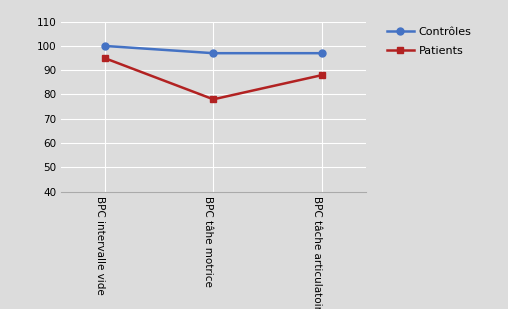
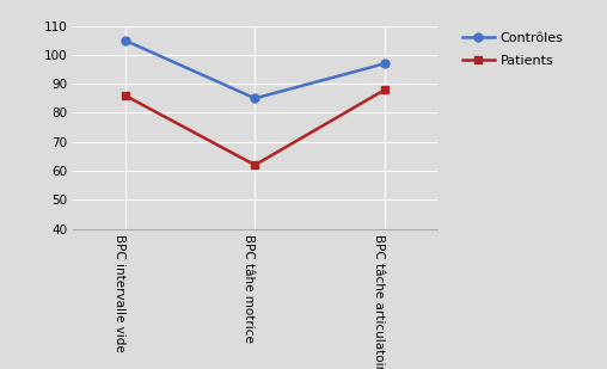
Contrôles/BPC intervalle vide: 100 -> 105
Patients/BPC intervalle vide: 95 -> 86
Contrôles/BPC tâhe motrice: 97 -> 85
Patients/BPC tâhe motrice: 78 -> 62
